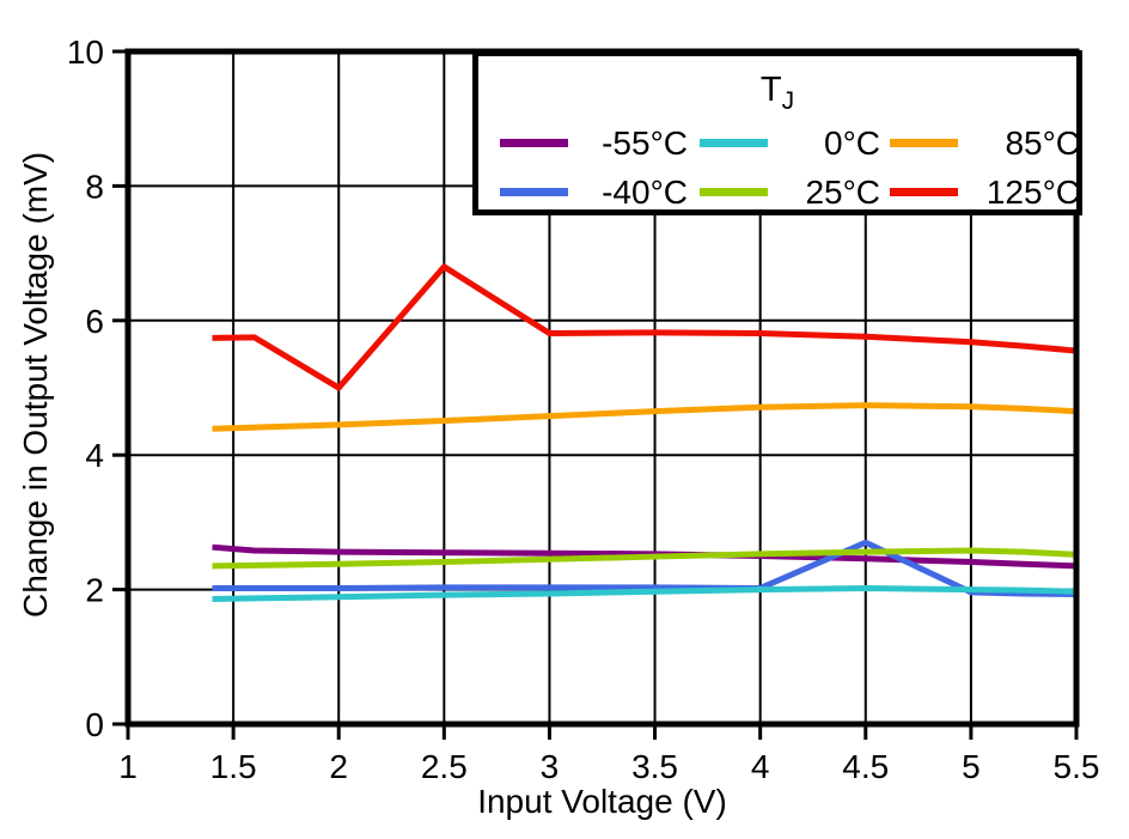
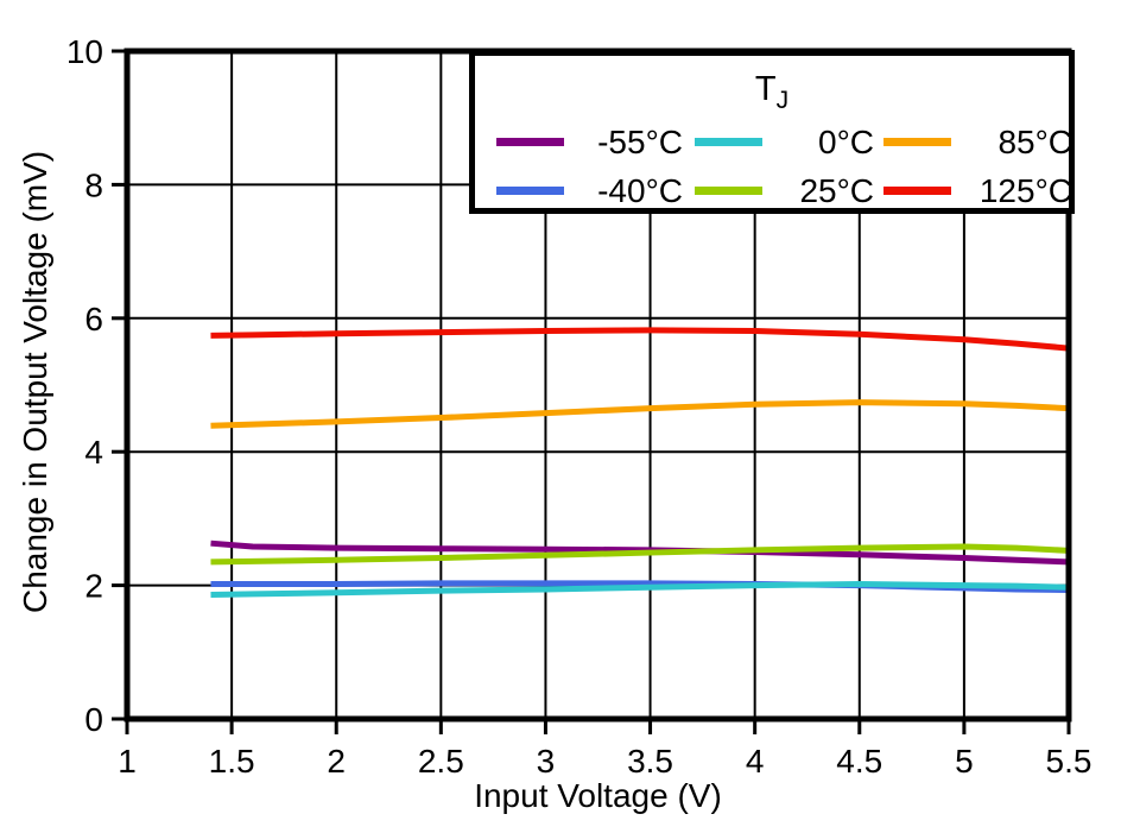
125°C/2: 5.0 -> 5.8
125°C/2.5: 6.8 -> 5.8
-40°C/4.5: 2.7 -> 2.0
